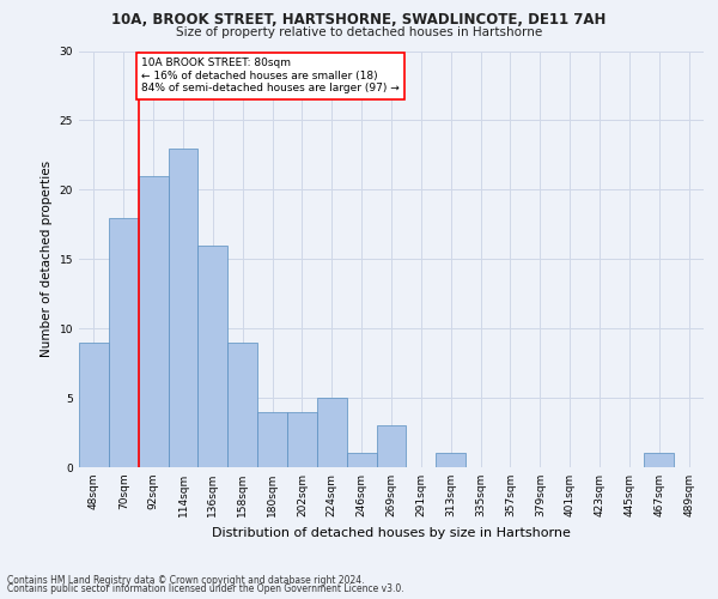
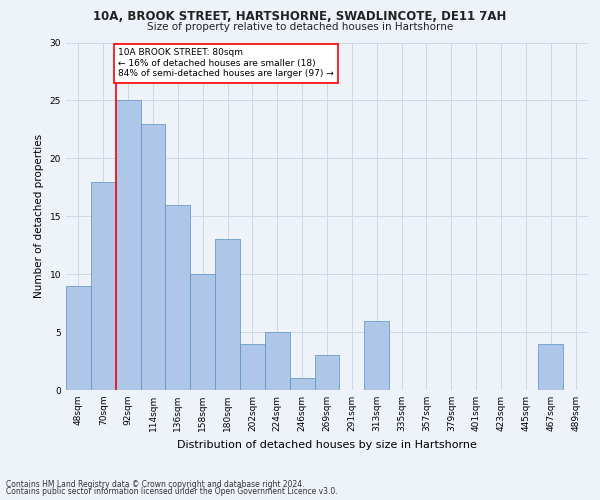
92sqm: 21 -> 25
158sqm: 9 -> 10
180sqm: 4 -> 13
313sqm: 1 -> 6
467sqm: 1 -> 4
